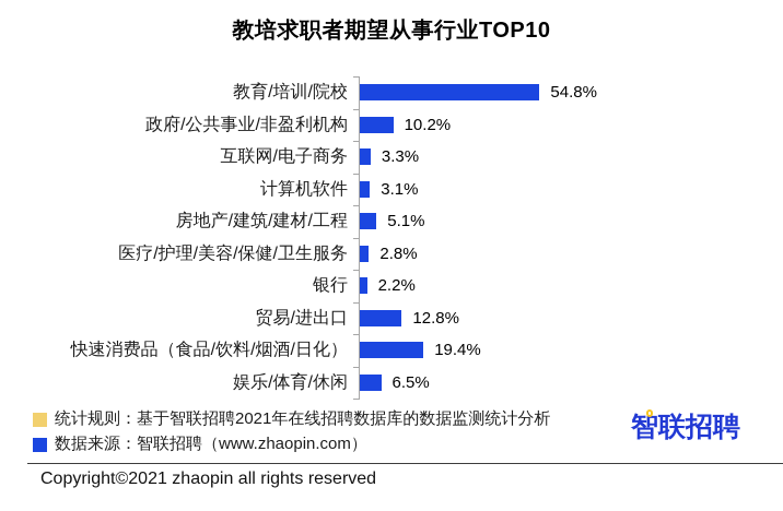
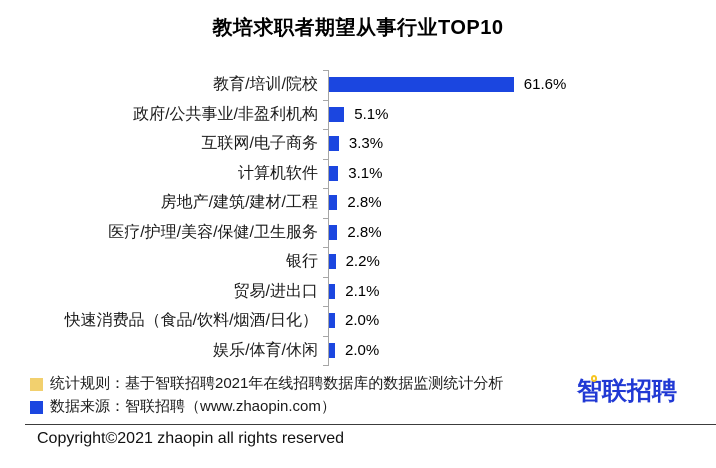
教育/培训/院校: 54.8% -> 61.6%
政府/公共事业/非盈利机构: 10.2% -> 5.1%
房地产/建筑/建材/工程: 5.1% -> 2.8%
贸易/进出口: 12.8% -> 2.1%
快速消费品（食品/饮料/烟酒/日化）: 19.4% -> 2.0%
娱乐/体育/休闲: 6.5% -> 2.0%
